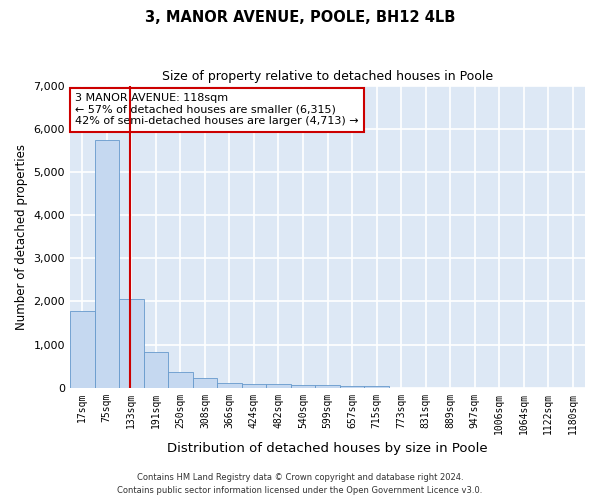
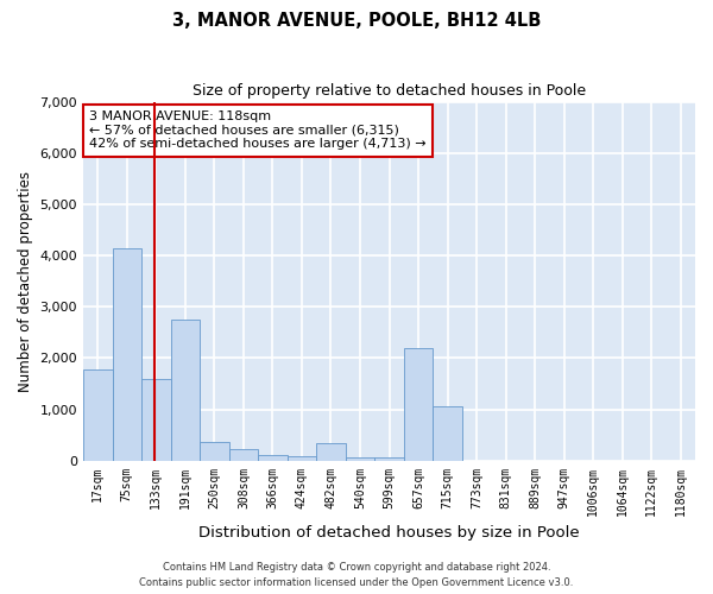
75sqm: 5,730 -> 4,150
133sqm: 2,050 -> 1,600
191sqm: 820 -> 2,750
482sqm: 80 -> 350
657sqm: 50 -> 2,200
715sqm: 40 -> 1,050
